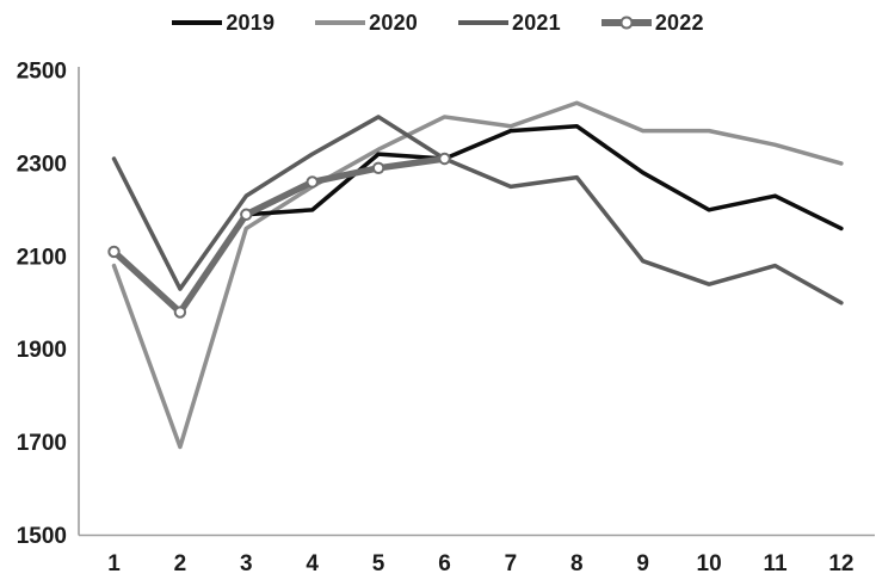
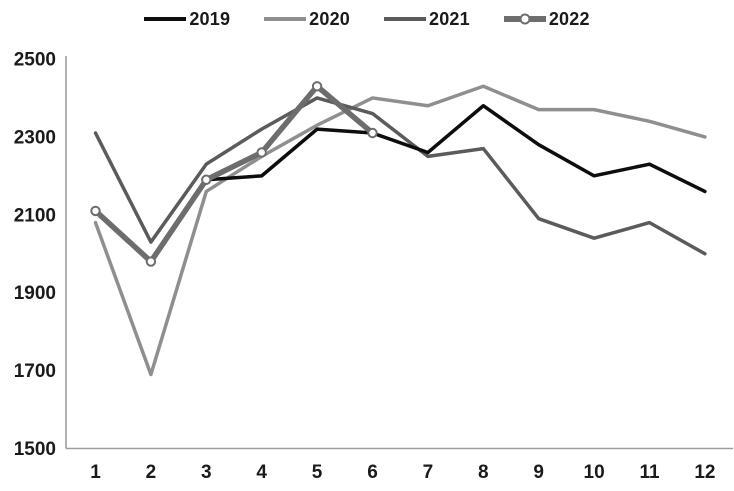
2022/5: 2290 -> 2430
2021/6: 2310 -> 2360
2019/7: 2370 -> 2260
